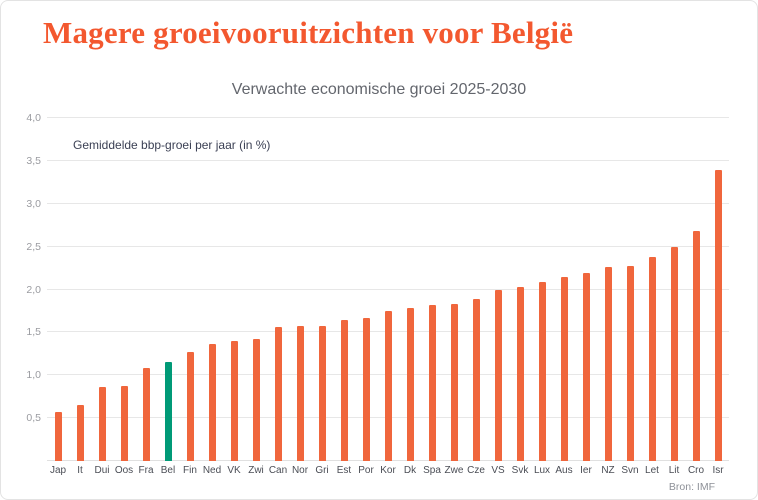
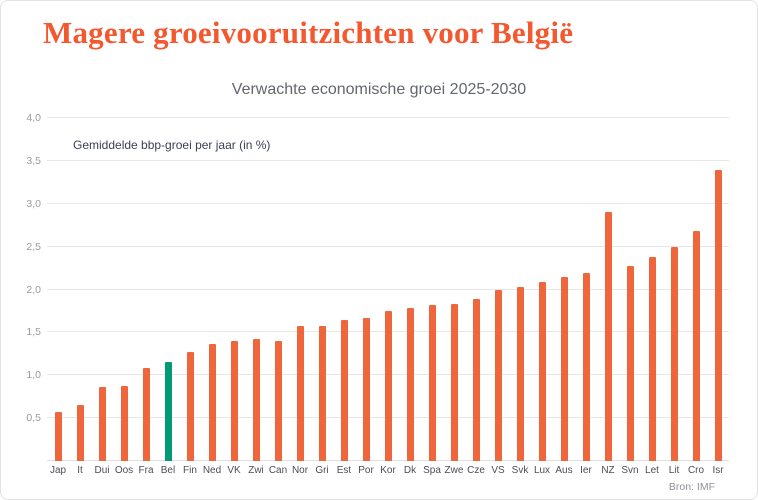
Can: 1,6 -> 1,4
NZ: 2,3 -> 2,9
